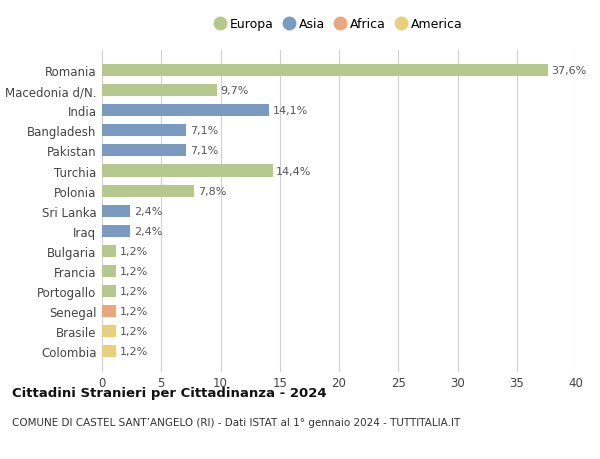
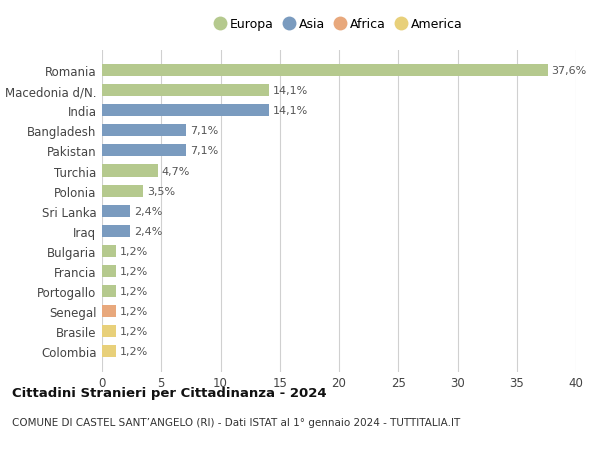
Macedonia d/N.: 9,7% -> 14,1%
Turchia: 14,4% -> 4,7%
Polonia: 7,8% -> 3,5%
